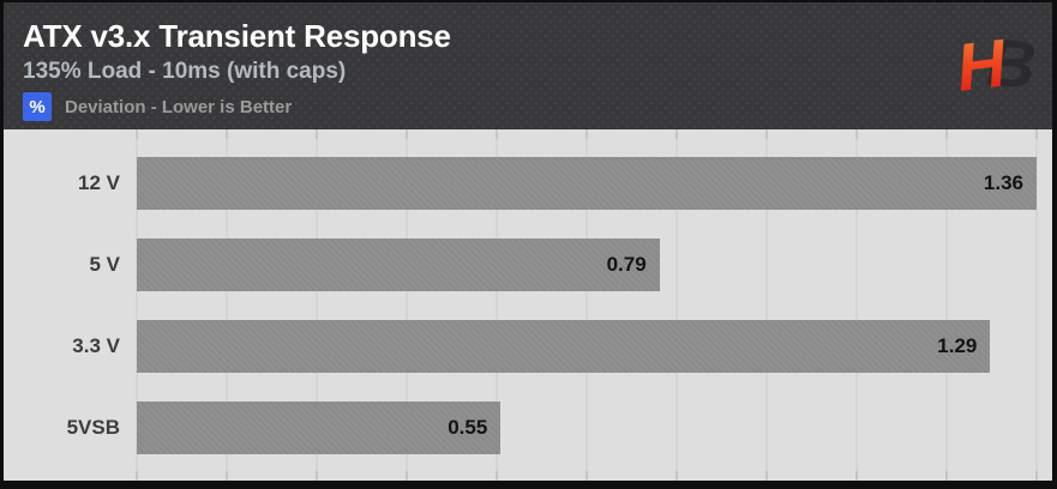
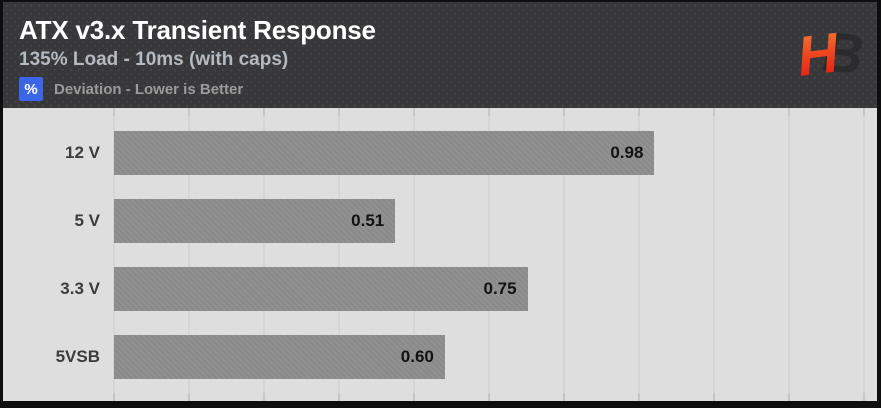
12 V: 1.36 -> 0.98
5 V: 0.79 -> 0.51
3.3 V: 1.29 -> 0.75
5VSB: 0.55 -> 0.60
